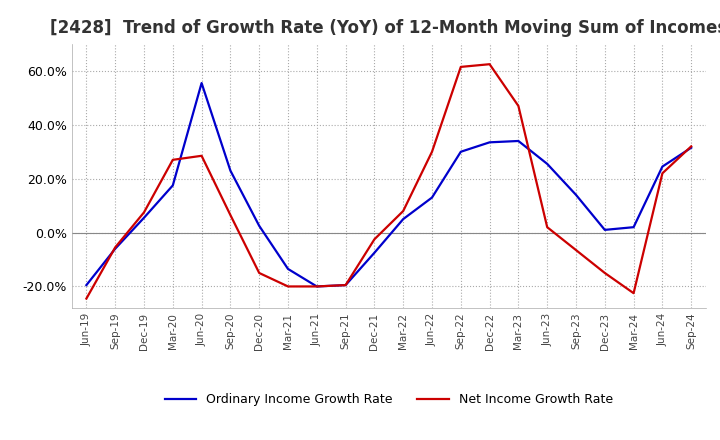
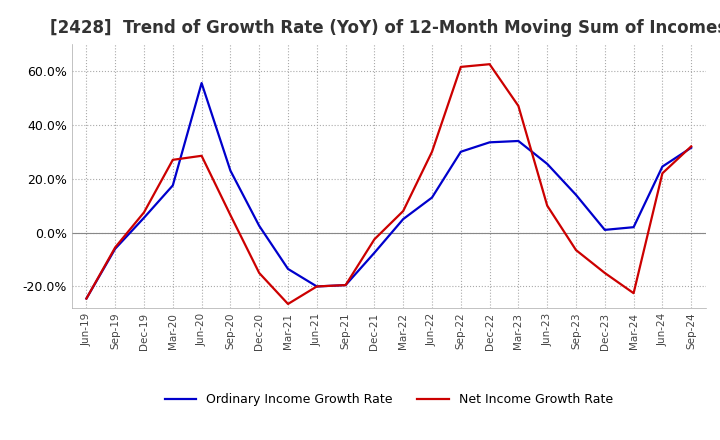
Ordinary Income Growth Rate/Jun-19: -19.5% -> -24.5%
Net Income Growth Rate/Mar-21: -20.0% -> -26.5%
Net Income Growth Rate/Jun-23: 2.0% -> 10.0%
